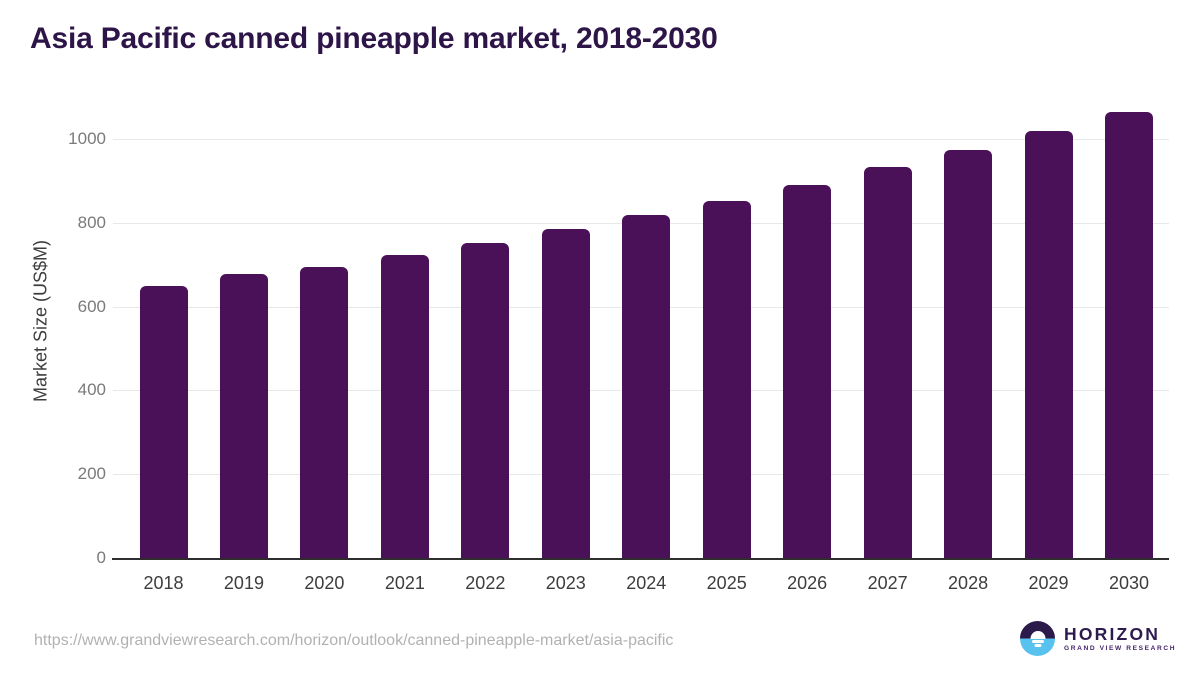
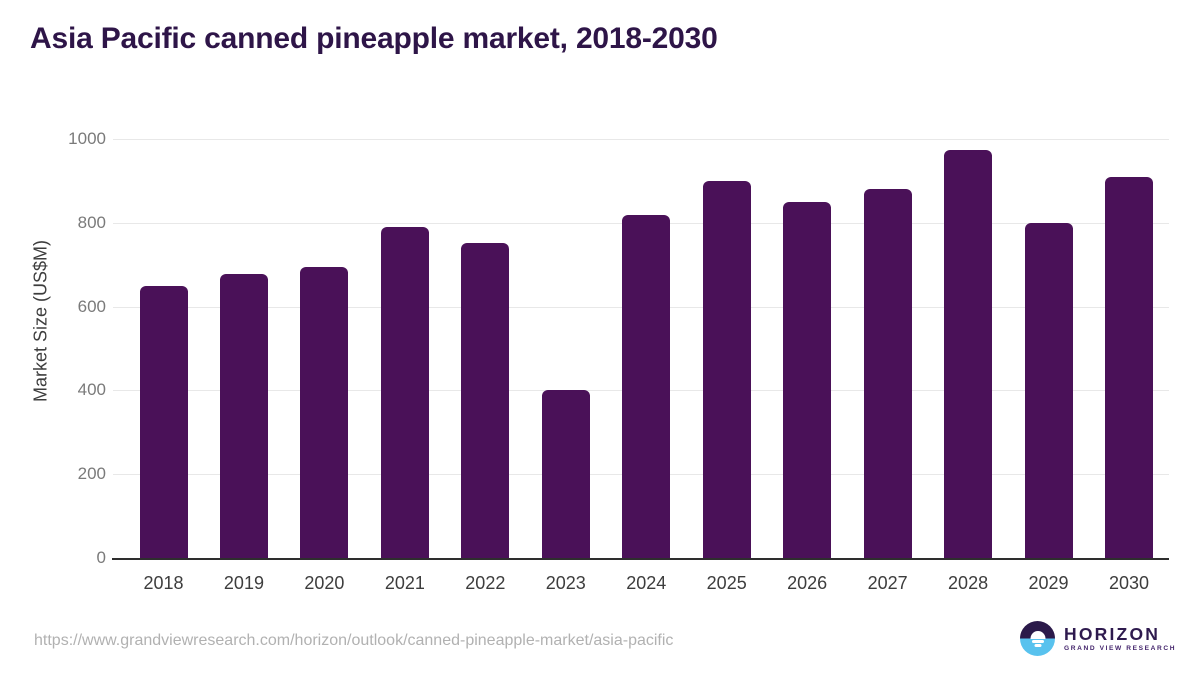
2021: 720 -> 790
2023: 790 -> 400
2025: 850 -> 900
2026: 890 -> 850
2027: 930 -> 880
2029: 1020 -> 800
2030: 1060 -> 910
